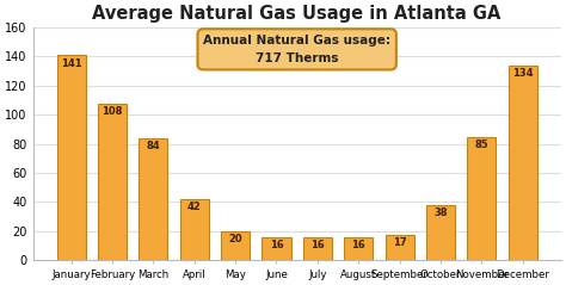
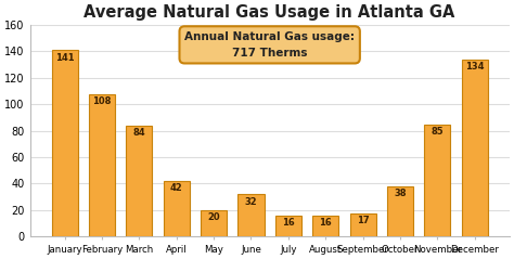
June: 16 -> 32
